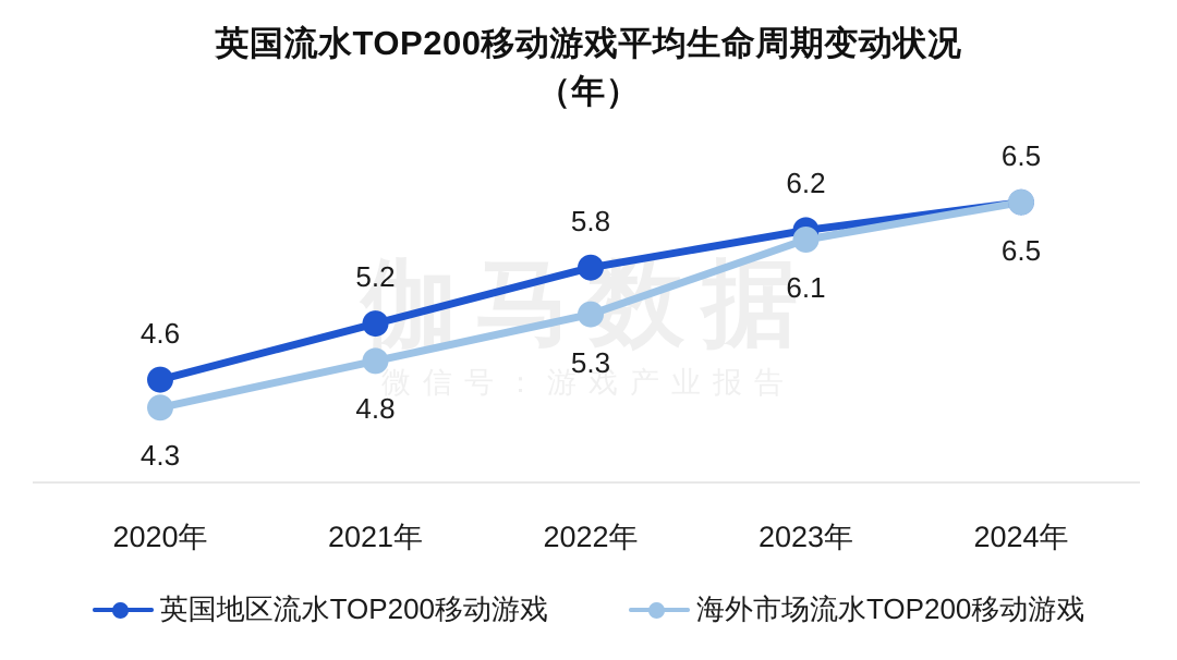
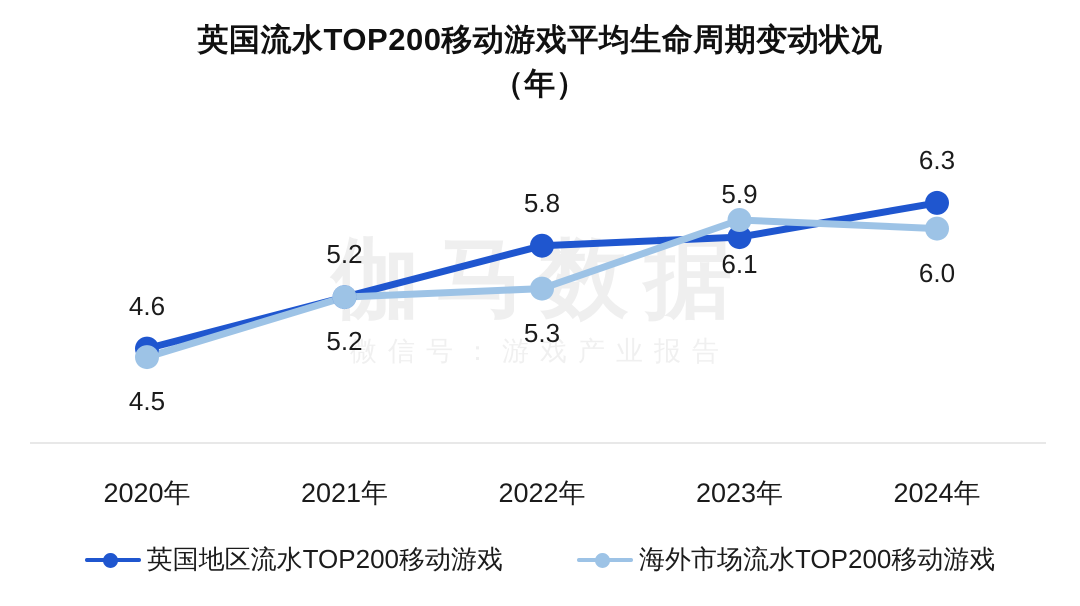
海外市场流水TOP200移动游戏/2020年: 4.3 -> 4.5
海外市场流水TOP200移动游戏/2021年: 4.8 -> 5.2
英国地区流水TOP200移动游戏/2023年: 6.2 -> 5.9
英国地区流水TOP200移动游戏/2024年: 6.5 -> 6.3
海外市场流水TOP200移动游戏/2024年: 6.5 -> 6.0
